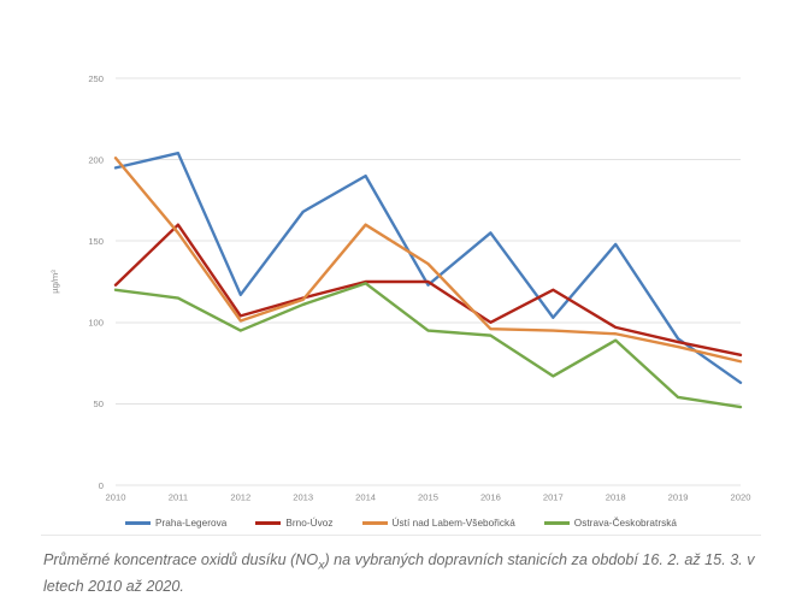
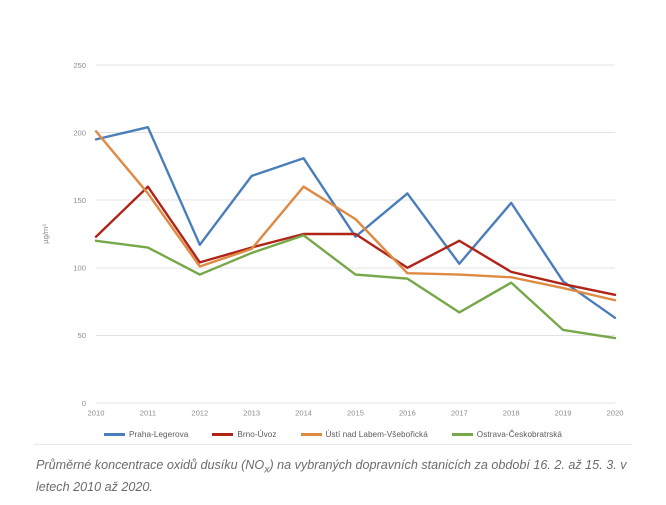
Praha-Legerova/2014: 190 -> 181
